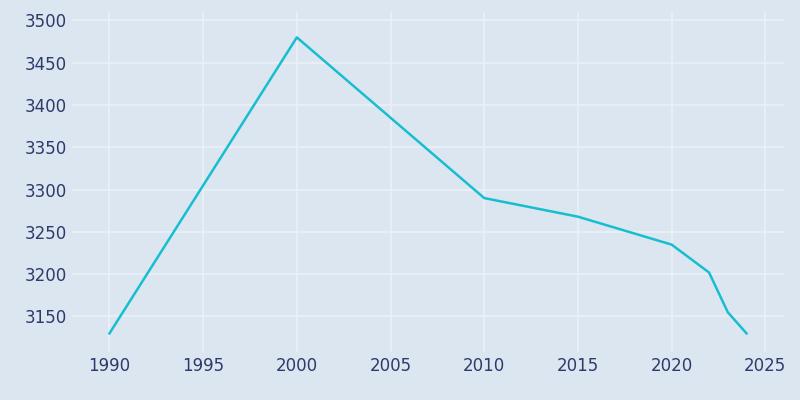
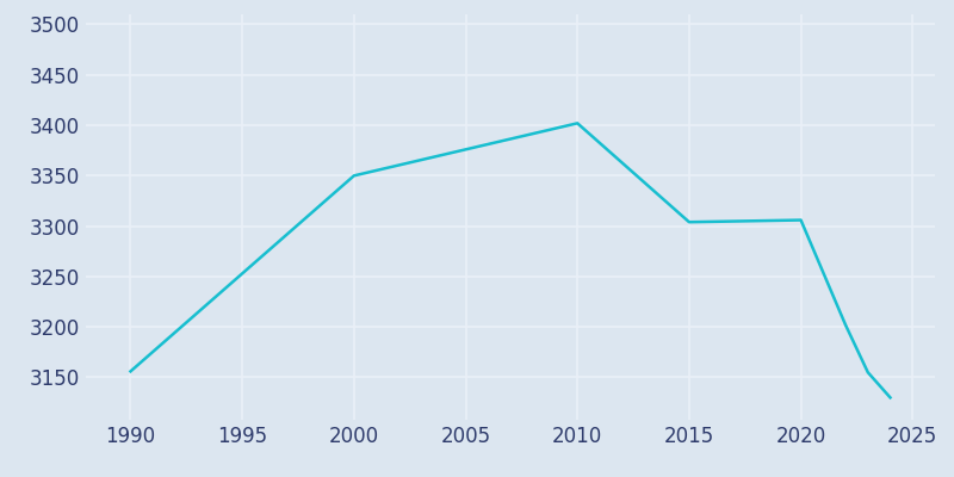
1990: 3130 -> 3156
2000: 3480 -> 3350
2010: 3290 -> 3402
2015: 3268 -> 3304
2020: 3235 -> 3306
